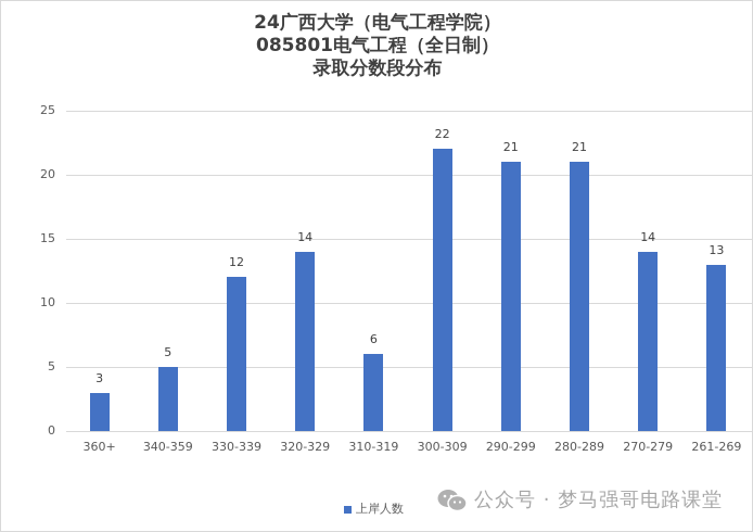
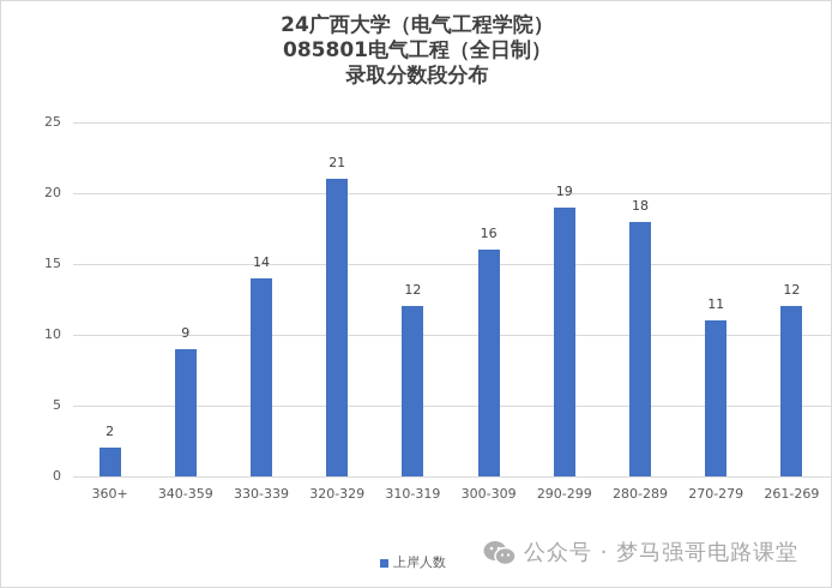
360+: 3 -> 2
340-359: 5 -> 9
330-339: 12 -> 14
320-329: 14 -> 21
310-319: 6 -> 12
300-309: 22 -> 16
290-299: 21 -> 19
280-289: 21 -> 18
270-279: 14 -> 11
261-269: 13 -> 12
